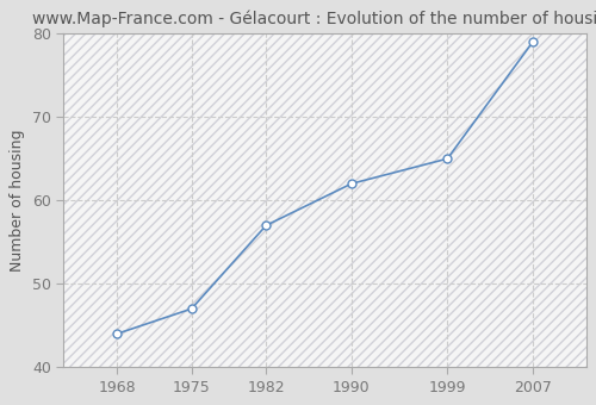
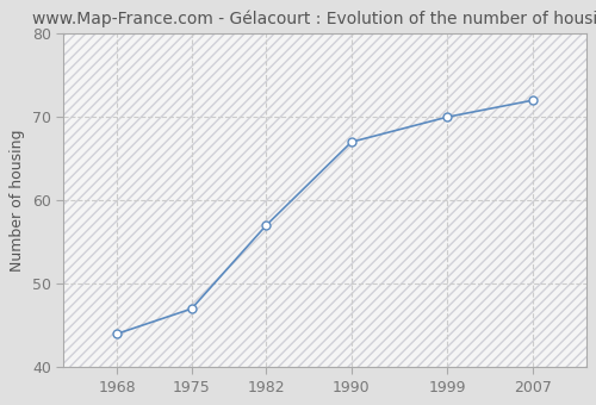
1990: 62 -> 67
1999: 65 -> 70
2007: 79 -> 72
